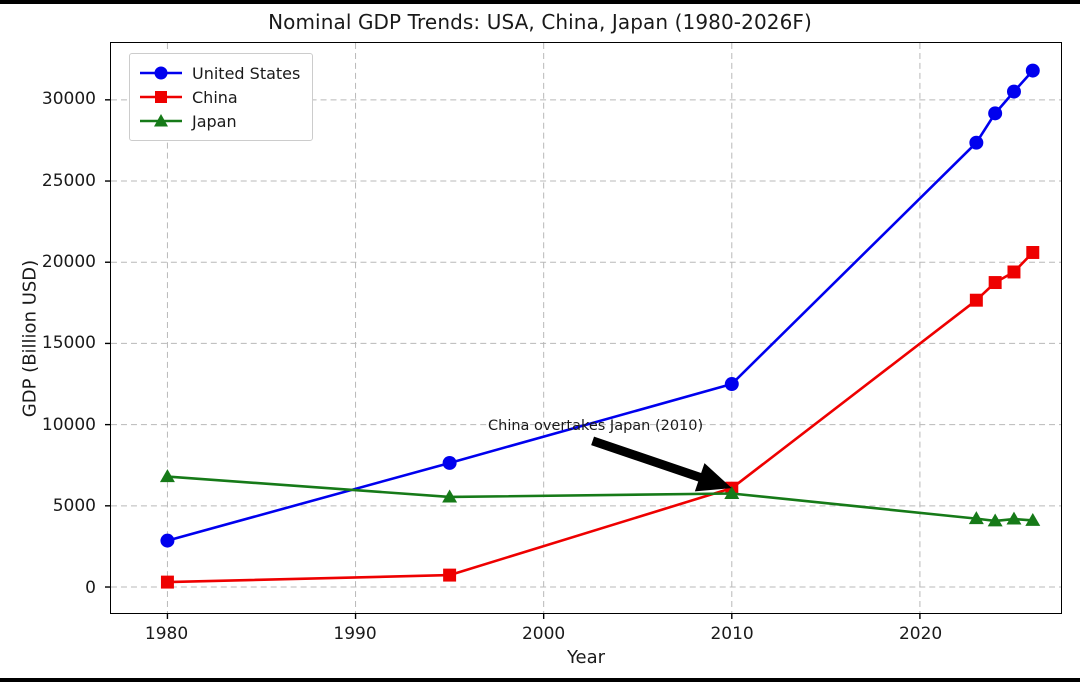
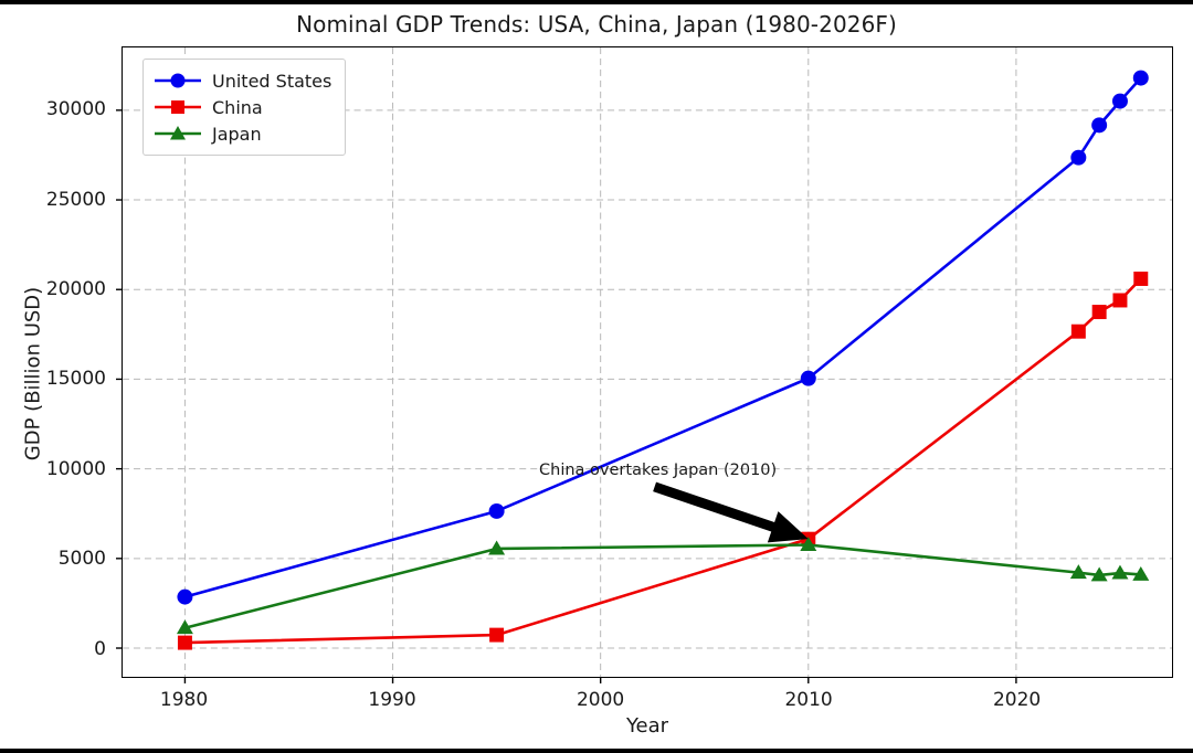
Japan/1980: 6800 -> 1100
United States/2010: 12500 -> 15000
